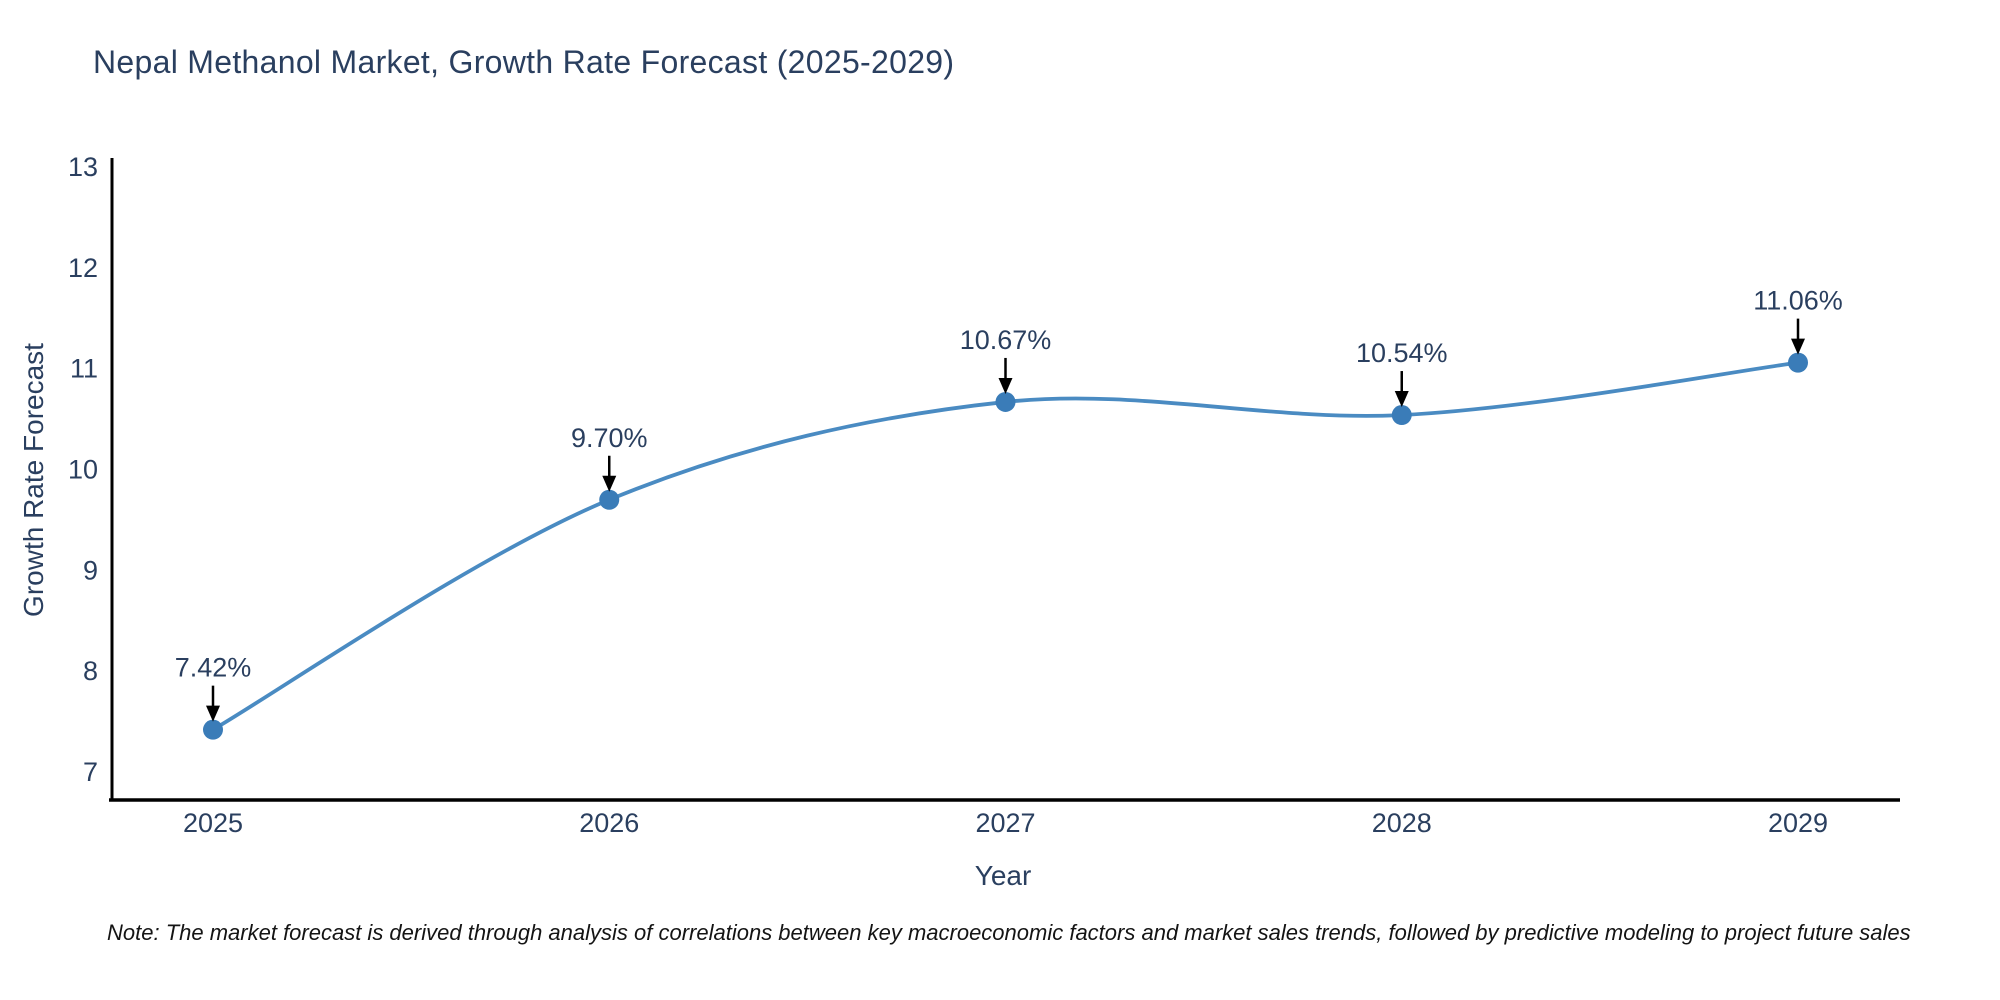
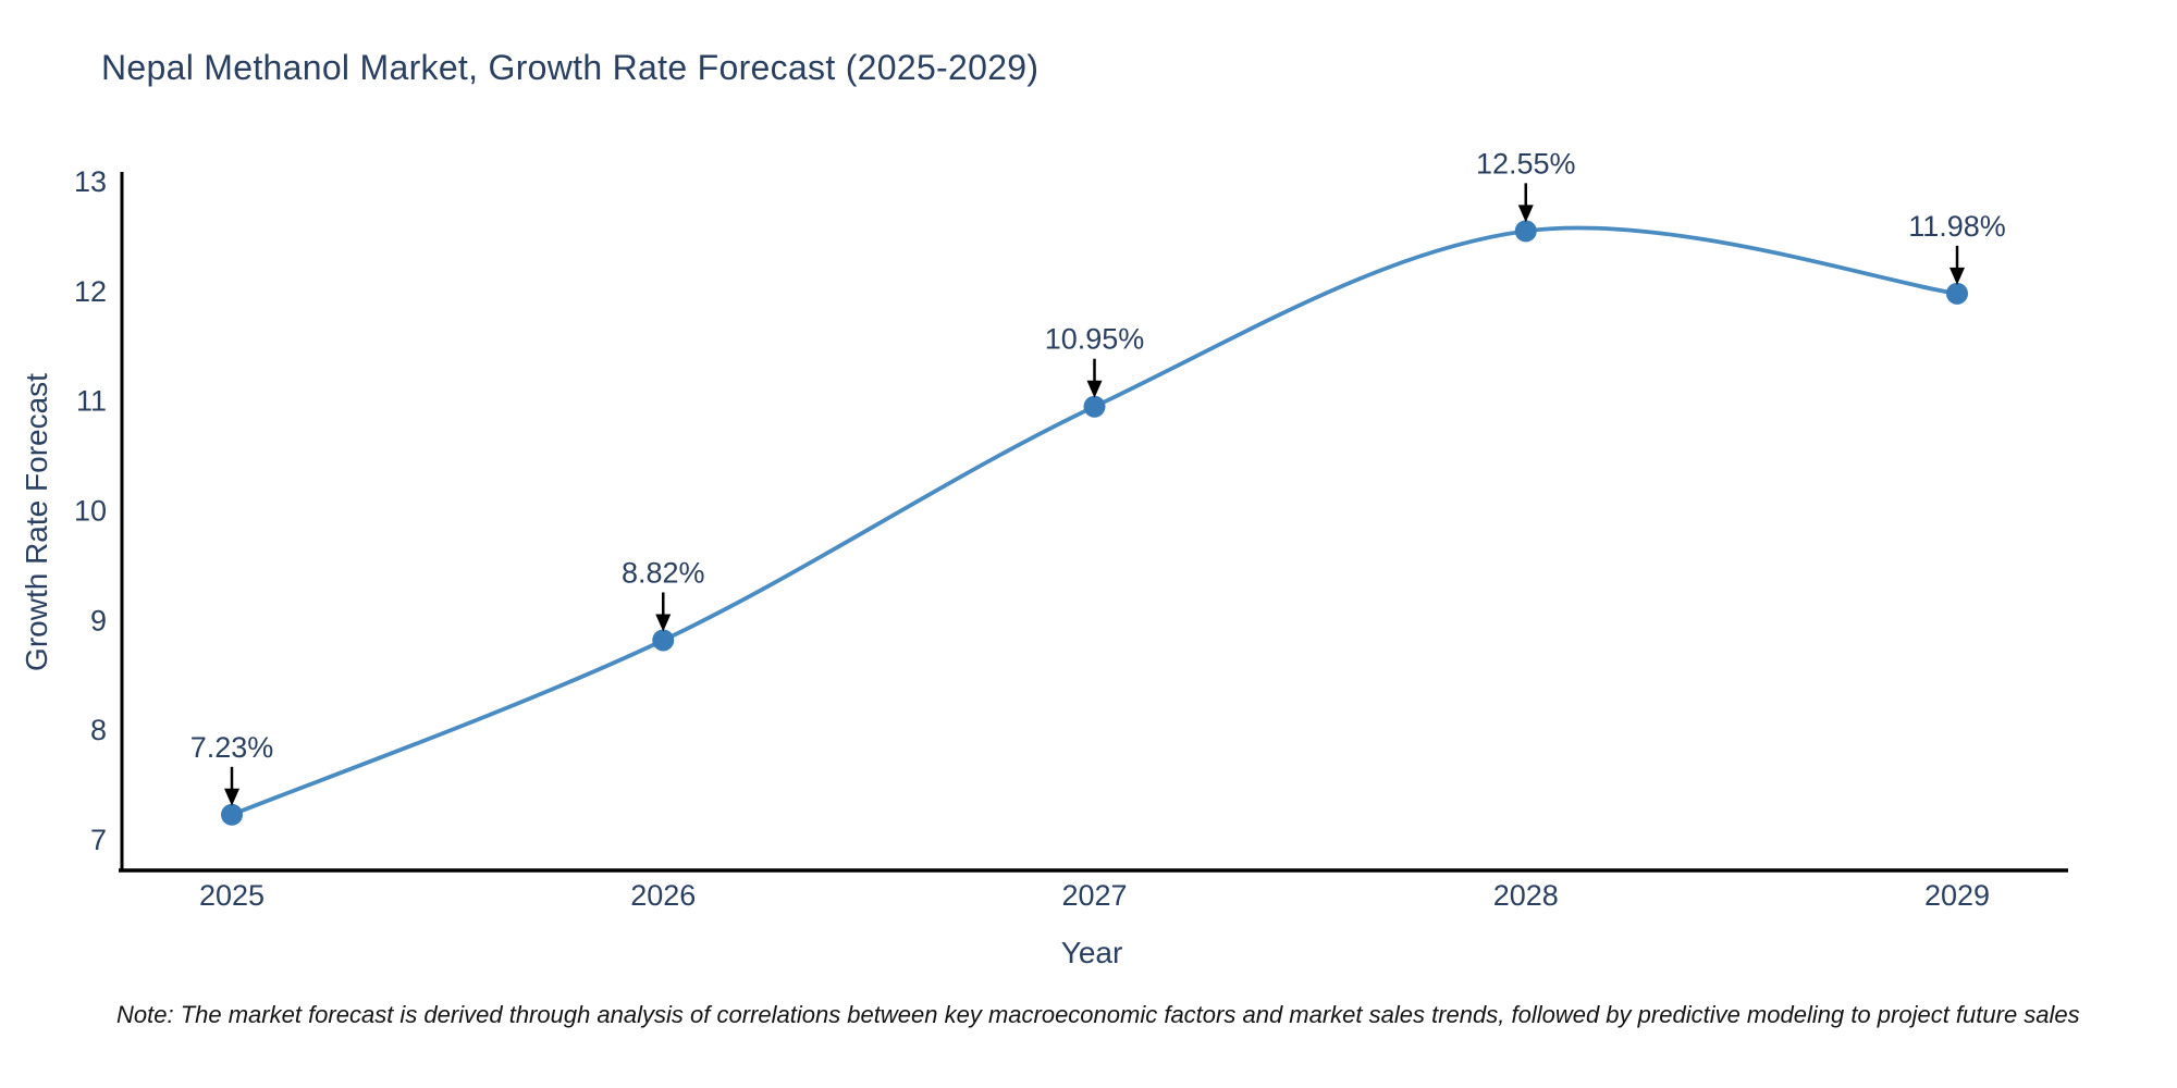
2025: 7.42% -> 7.23%
2026: 9.70% -> 8.82%
2027: 10.67% -> 10.95%
2028: 10.54% -> 12.55%
2029: 11.06% -> 11.98%
